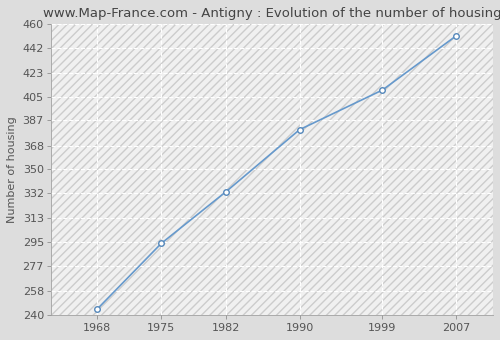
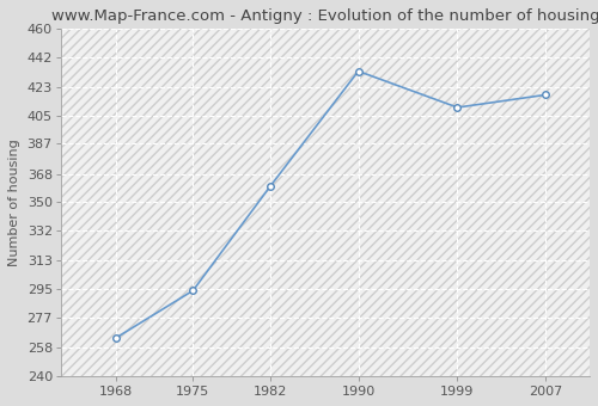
1968: 244 -> 264
1982: 333 -> 360
1990: 380 -> 433
2007: 451 -> 418
